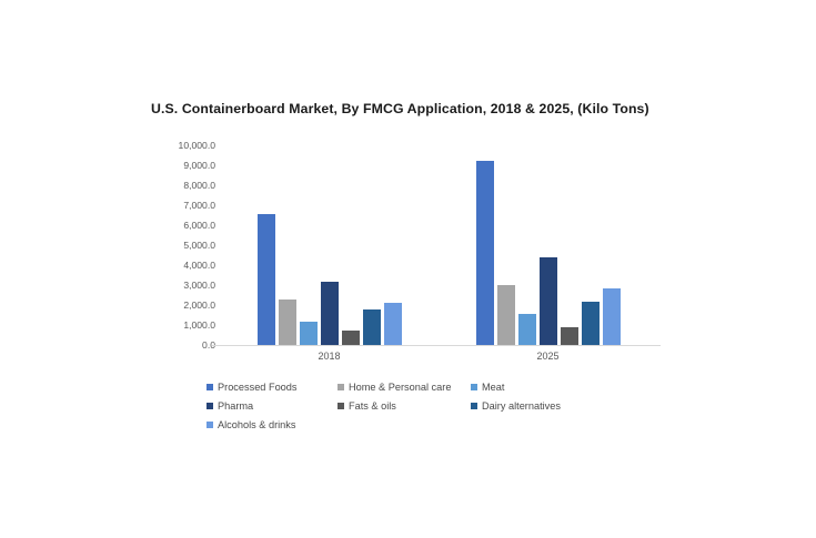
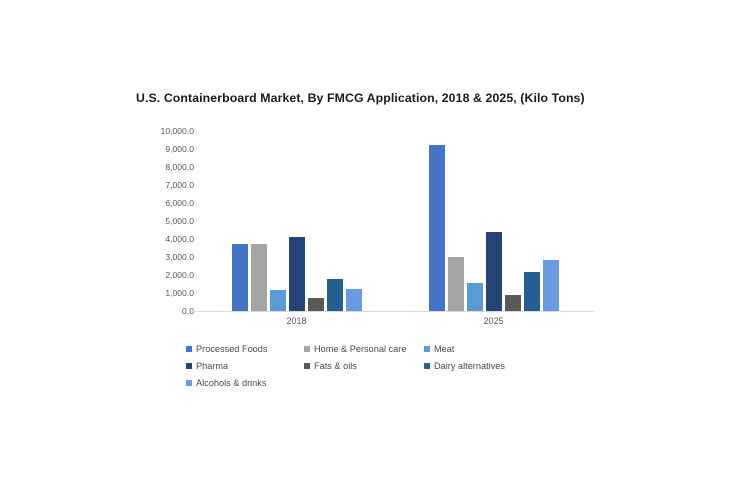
Processed Foods/2018: 6600 -> 3700
Home & Personal care/2018: 2300 -> 3700
Pharma/2018: 3200 -> 4100
Alcohols & drinks/2018: 2100 -> 1200
